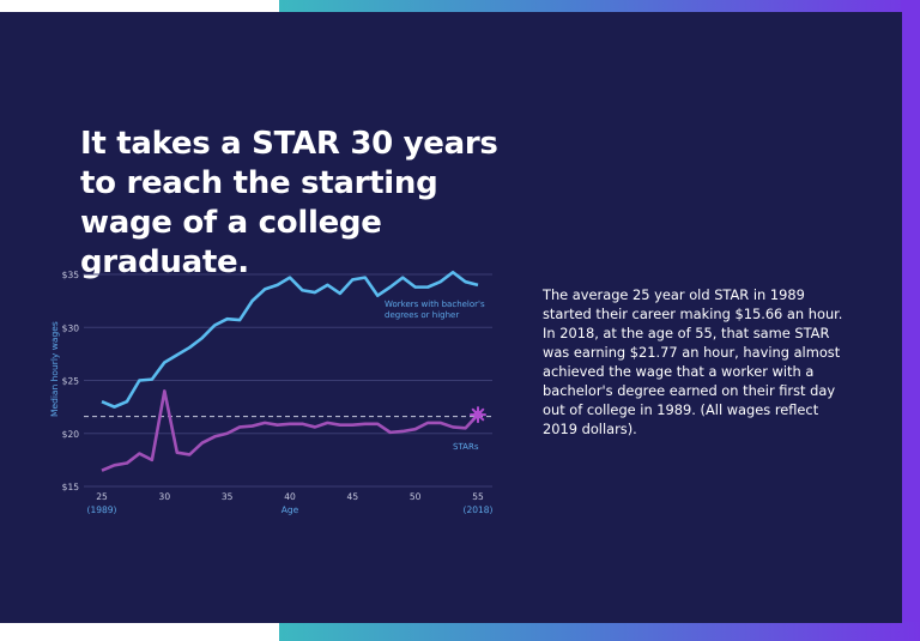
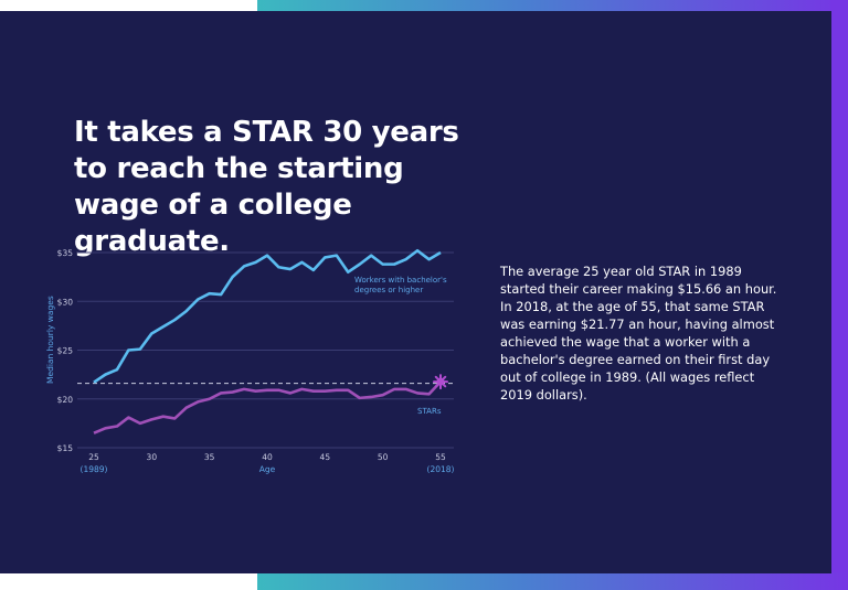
Workers with bachelor's degrees or higher/25: $23 -> $22
STARs/30: $24 -> $18
Workers with bachelor's degrees or higher/55: $34 -> $35
